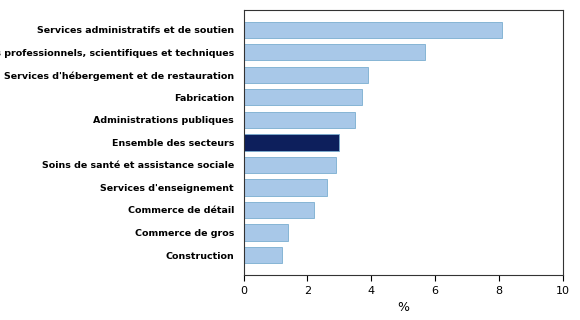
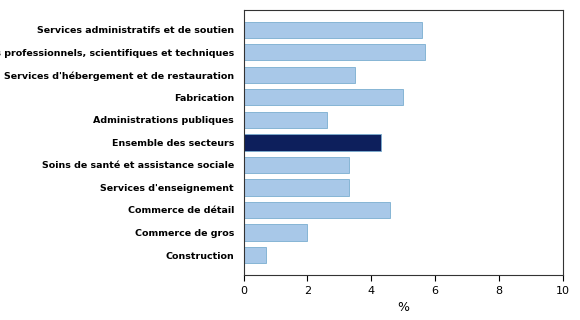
Services administratifs et de soutien: 8.1 -> 5.6
Services d'hébergement et de restauration: 3.9 -> 3.5
Fabrication: 3.7 -> 5.0
Administrations publiques: 3.5 -> 2.6
Ensemble des secteurs: 3.0 -> 4.3
Soins de santé et assistance sociale: 2.9 -> 3.3
Services d'enseignement: 2.6 -> 3.3
Commerce de détail: 2.2 -> 4.6
Commerce de gros: 1.4 -> 2.0
Construction: 1.2 -> 0.7
